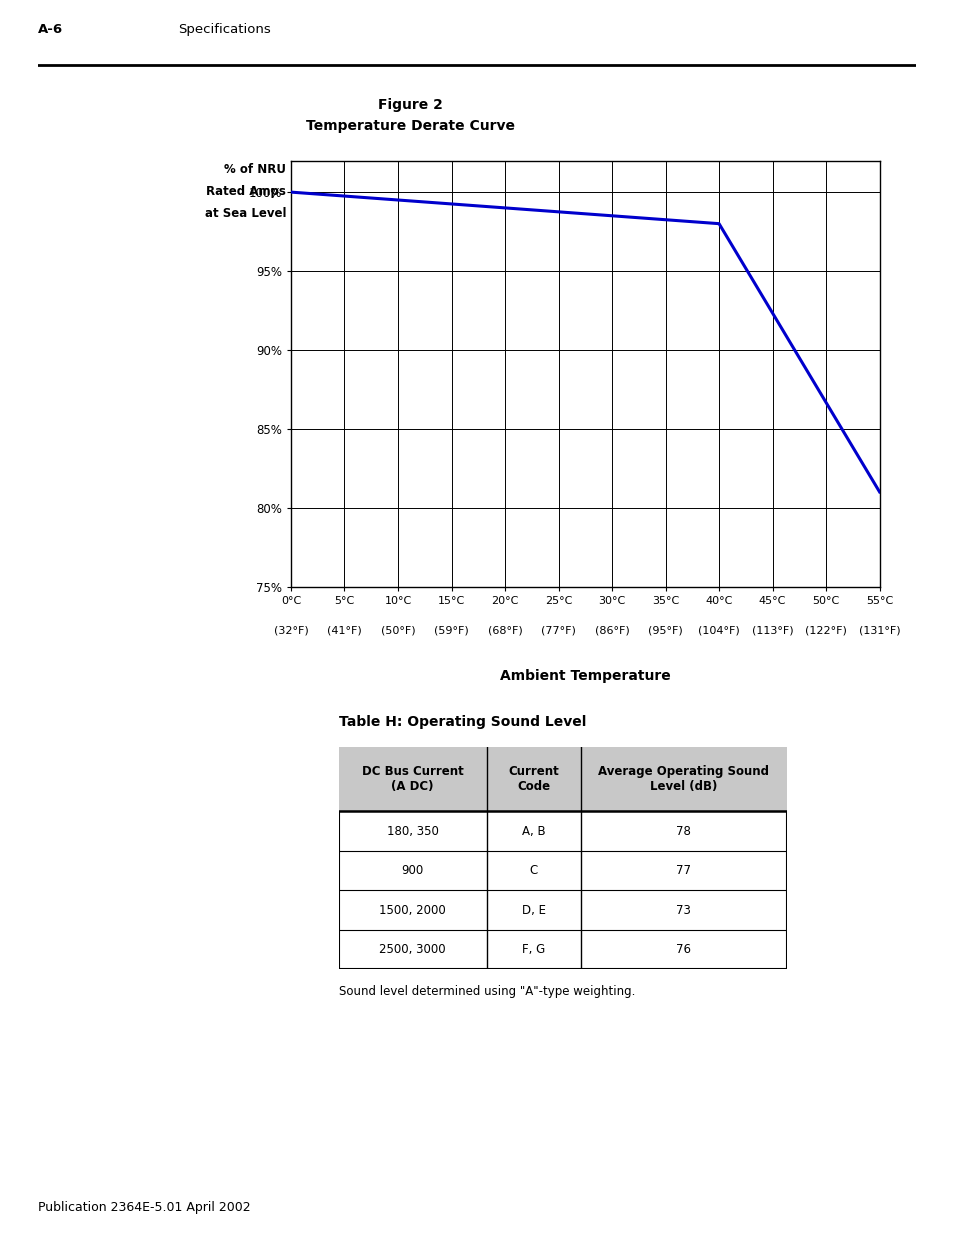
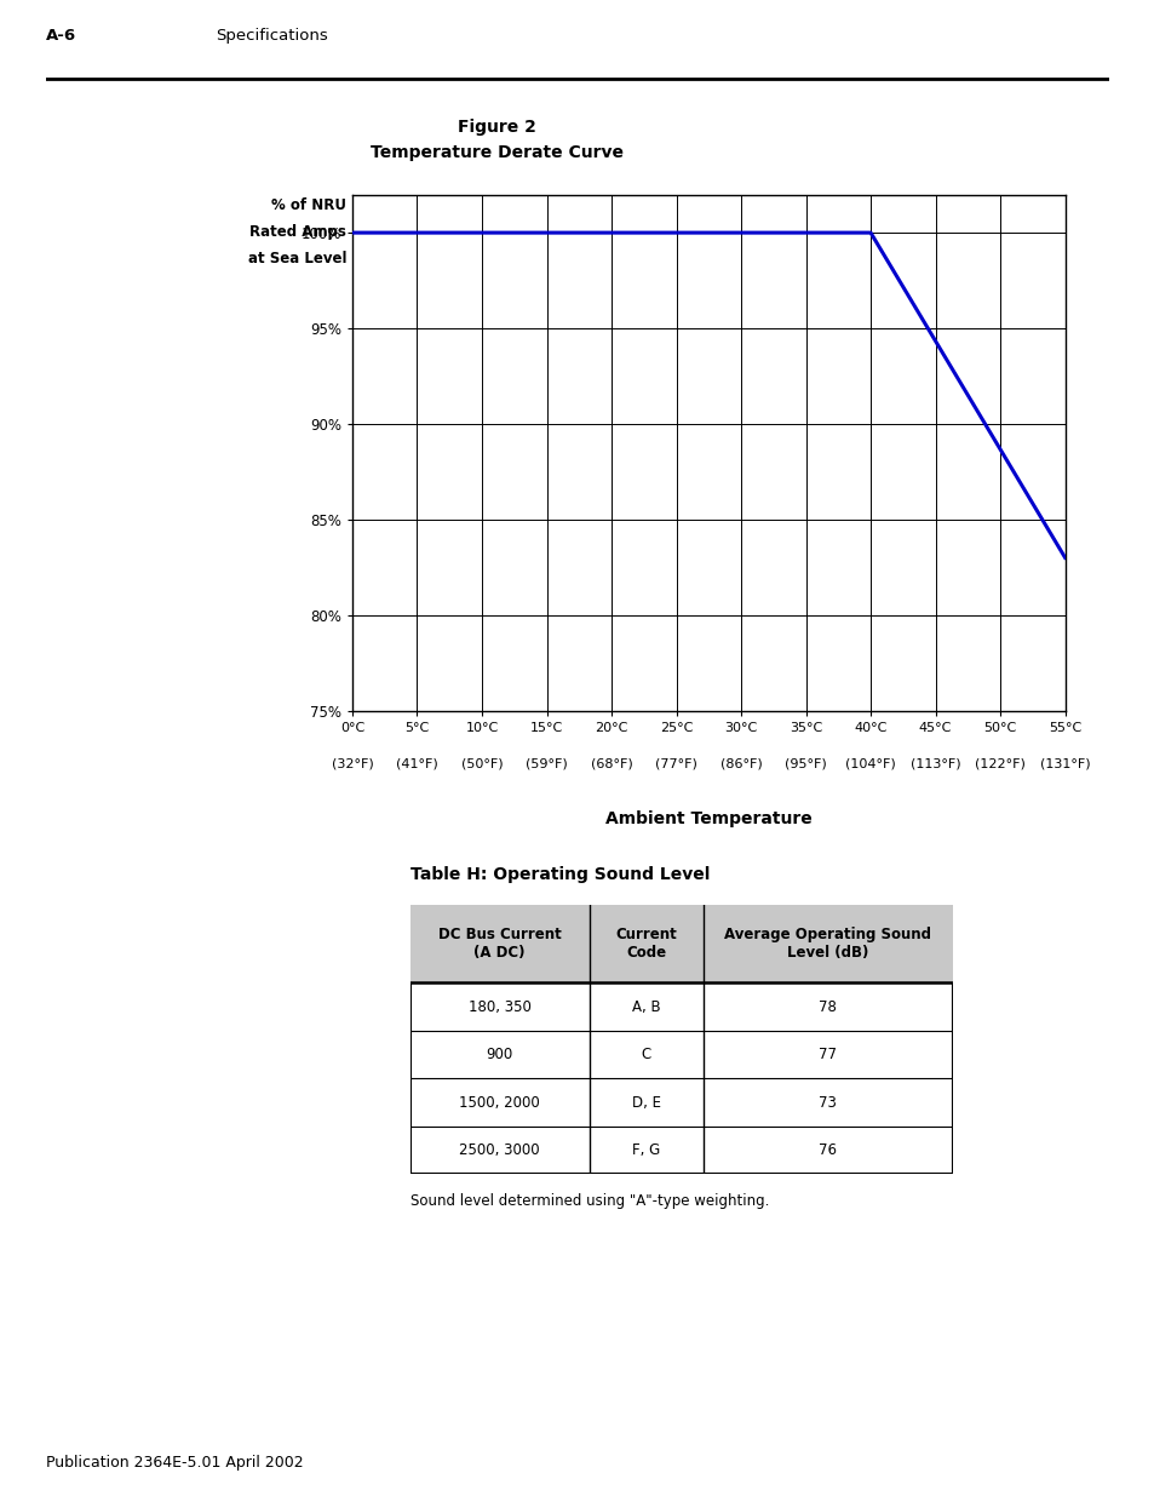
40°C: 98% -> 100%
55°C: 81% -> 83%
